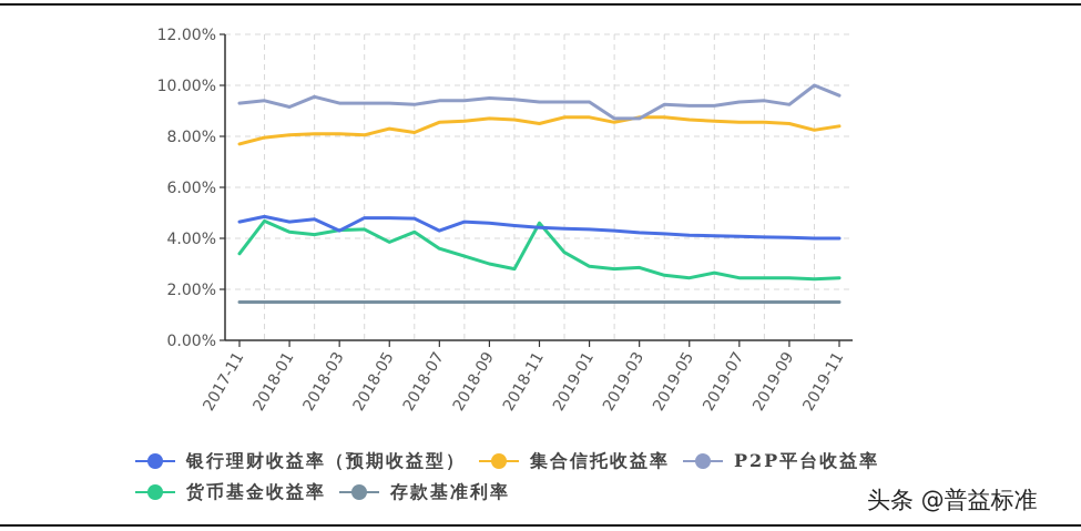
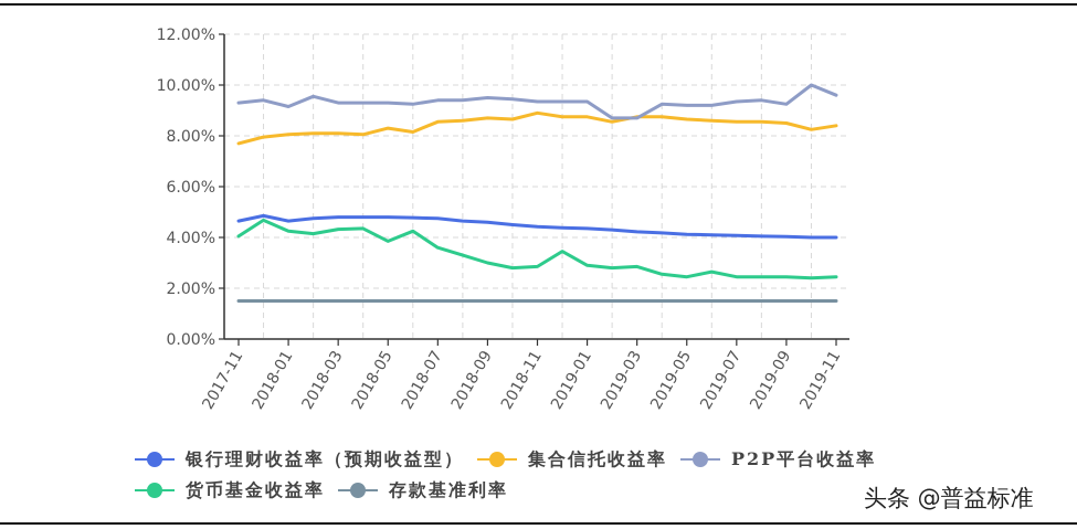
货币基金收益率/2017-11: 3.4% -> 4.0%
银行理财收益率（预期收益型）/2018-03: 4.3% -> 4.8%
银行理财收益率（预期收益型）/2018-07: 4.3% -> 4.8%
集合信托收益率/2018-11: 8.5% -> 8.9%
货币基金收益率/2018-11: 4.6% -> 2.9%
